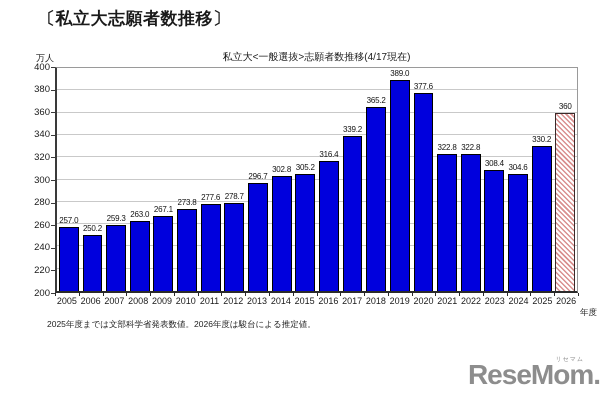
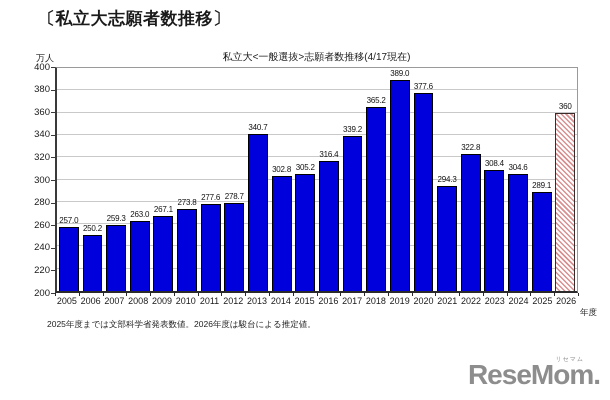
2013: 296.7 -> 340.7
2021: 322.8 -> 294.3
2025: 330.2 -> 289.1
